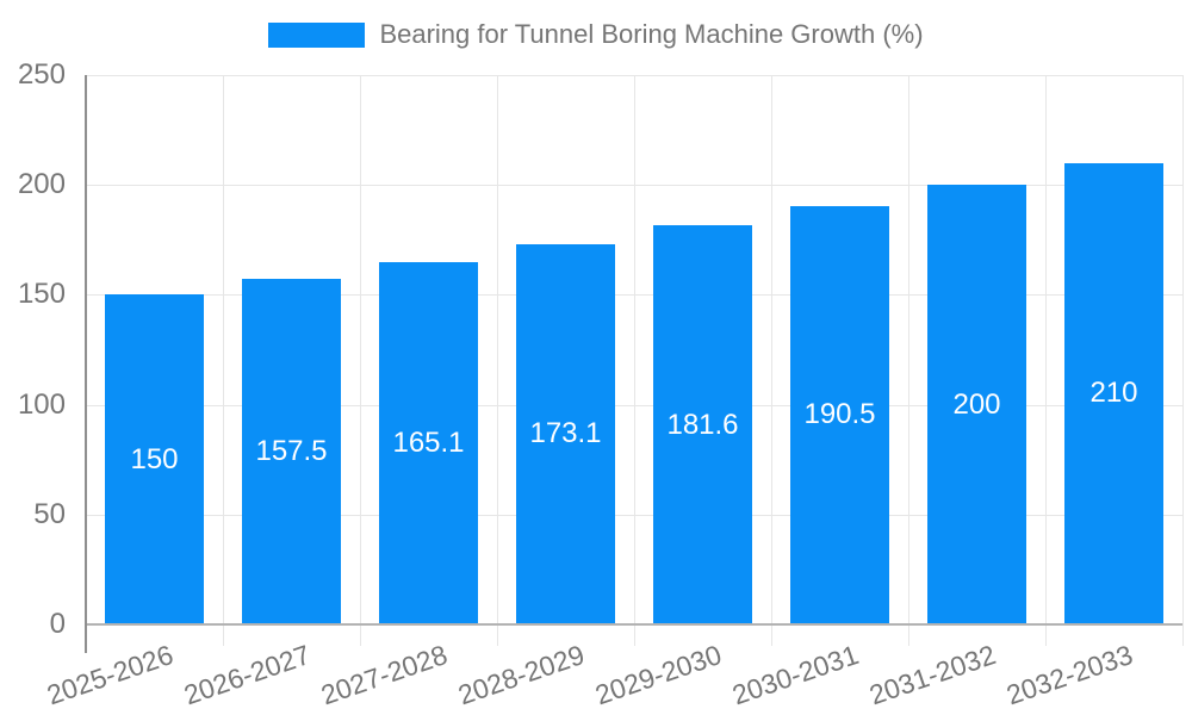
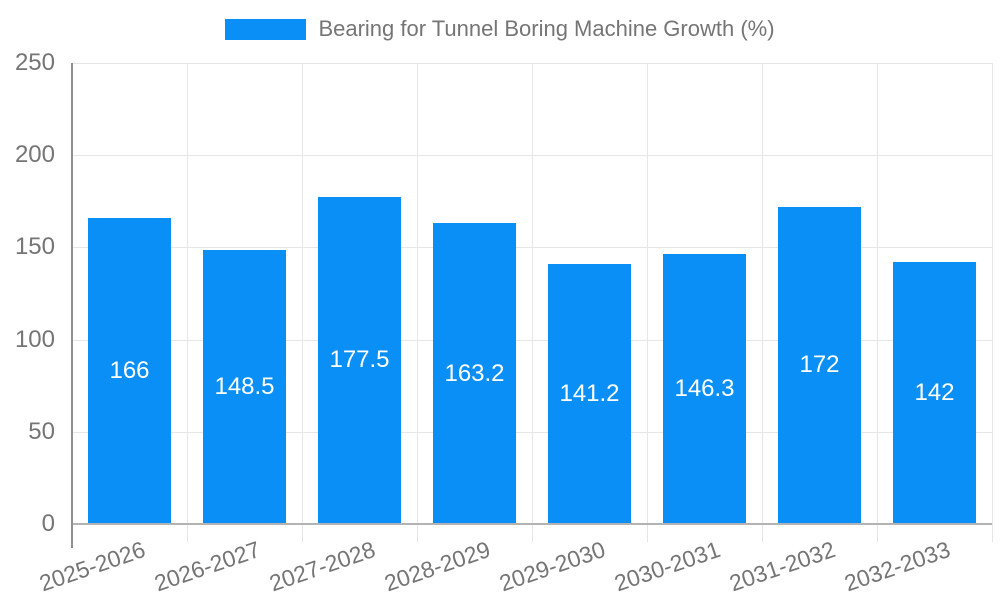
2025-2026: 150 -> 166
2026-2027: 157.5 -> 148.5
2027-2028: 165.1 -> 177.5
2028-2029: 173.1 -> 163.2
2029-2030: 181.6 -> 141.2
2030-2031: 190.5 -> 146.3
2031-2032: 200 -> 172
2032-2033: 210 -> 142
